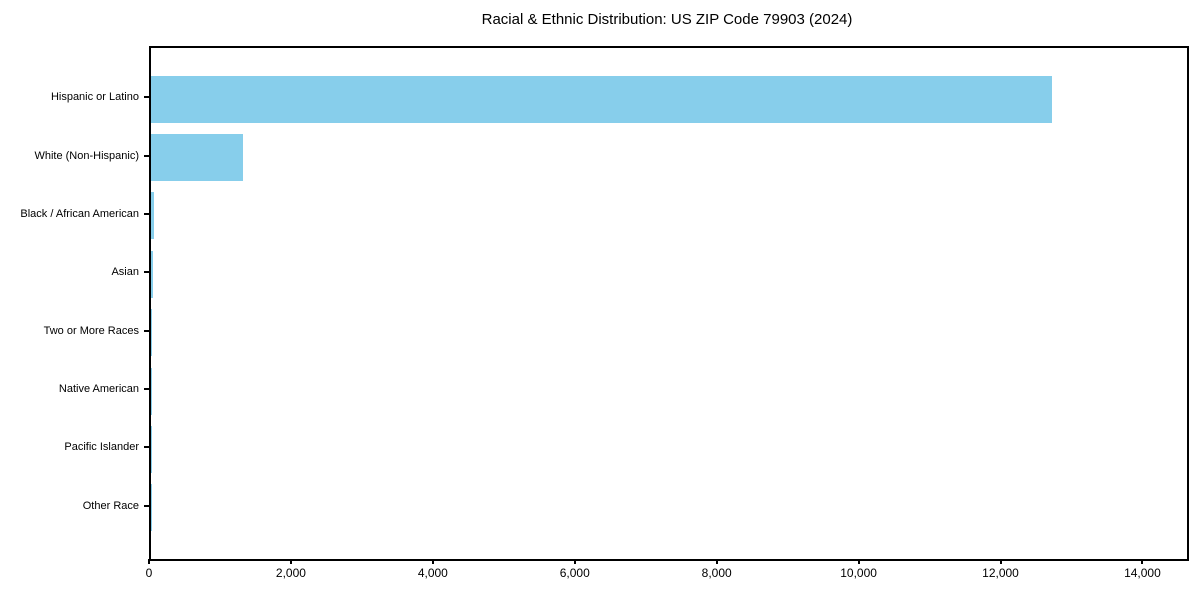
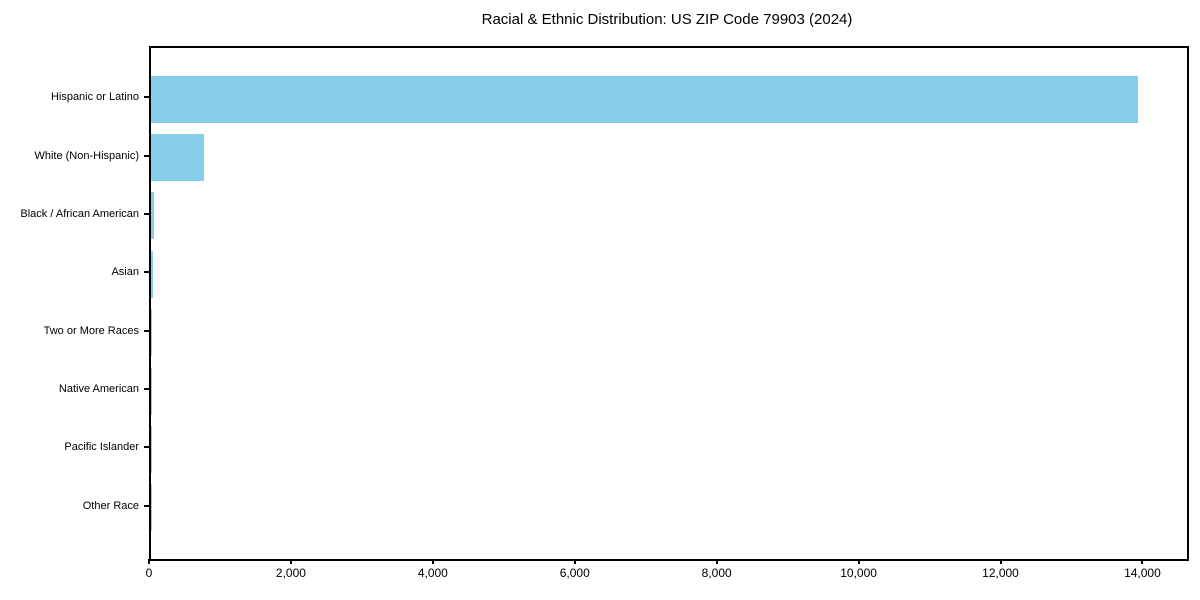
Hispanic or Latino: 12700 -> 13900
White (Non-Hispanic): 1300 -> 700
